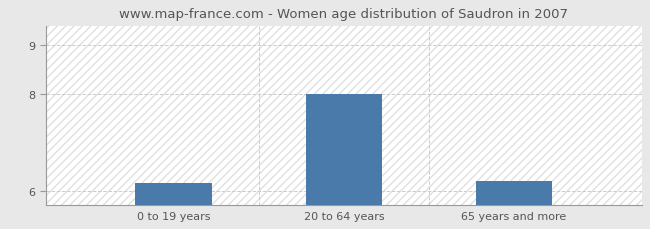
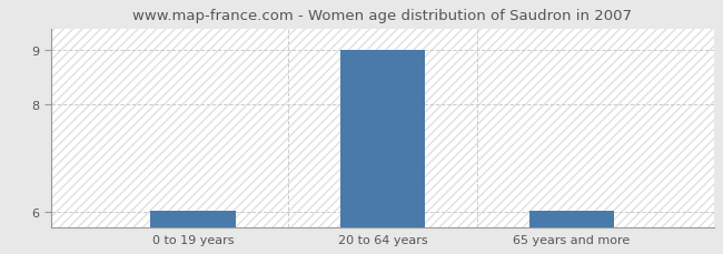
0 to 19 years: 6.15 -> 6.02
20 to 64 years: 8.00 -> 9.00
65 years and more: 6.20 -> 6.02
